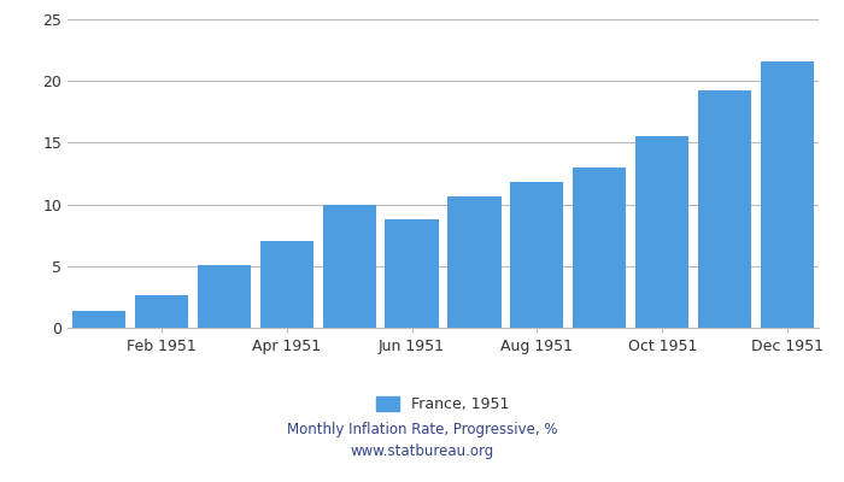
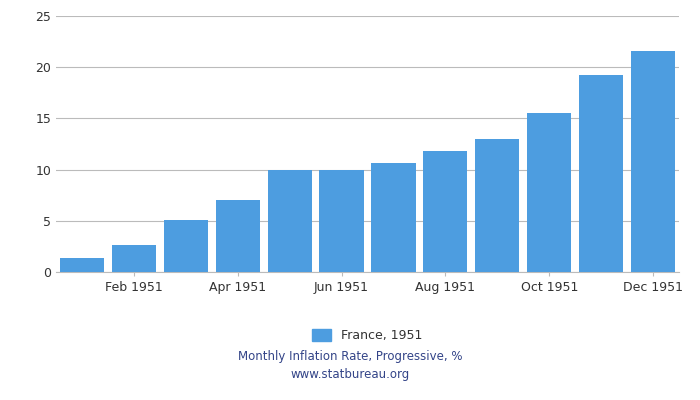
Jun 1951: 8.8 -> 10.0
